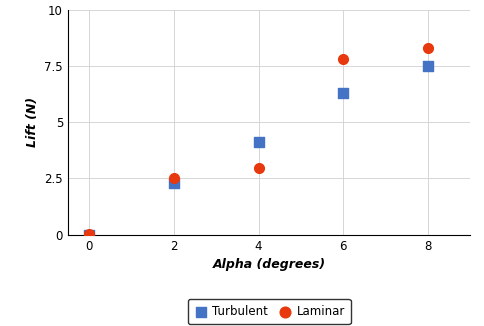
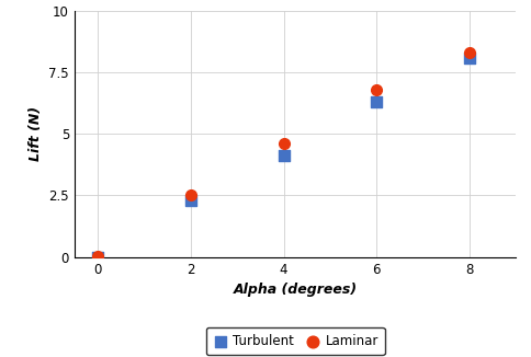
Laminar/4: 2.95 -> 4.60
Laminar/6: 7.80 -> 6.80
Turbulent/8: 7.5 -> 8.1
